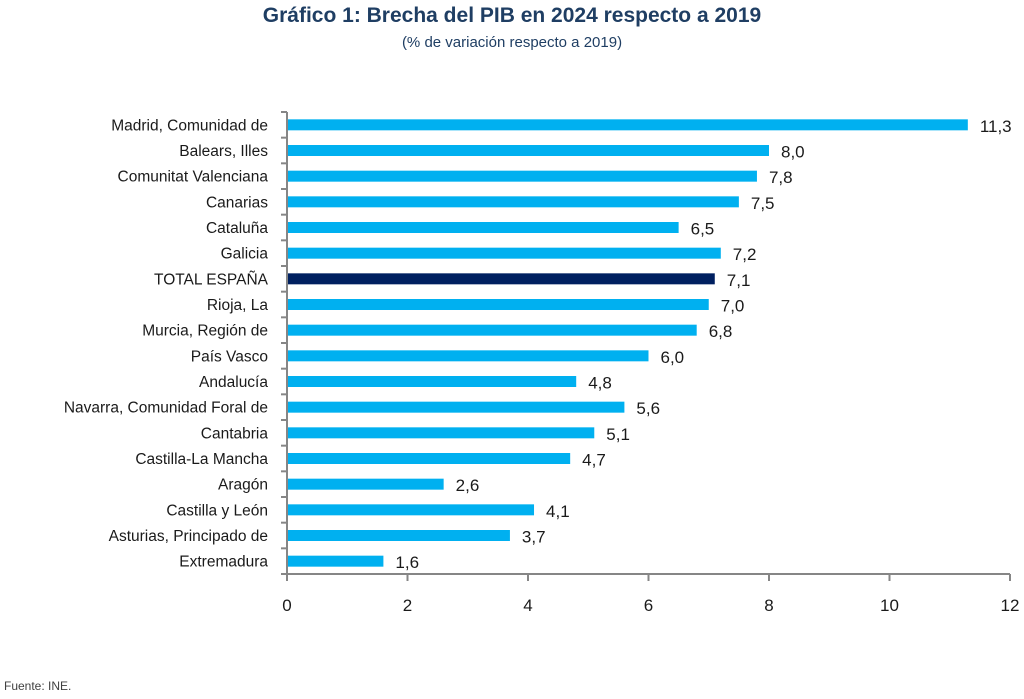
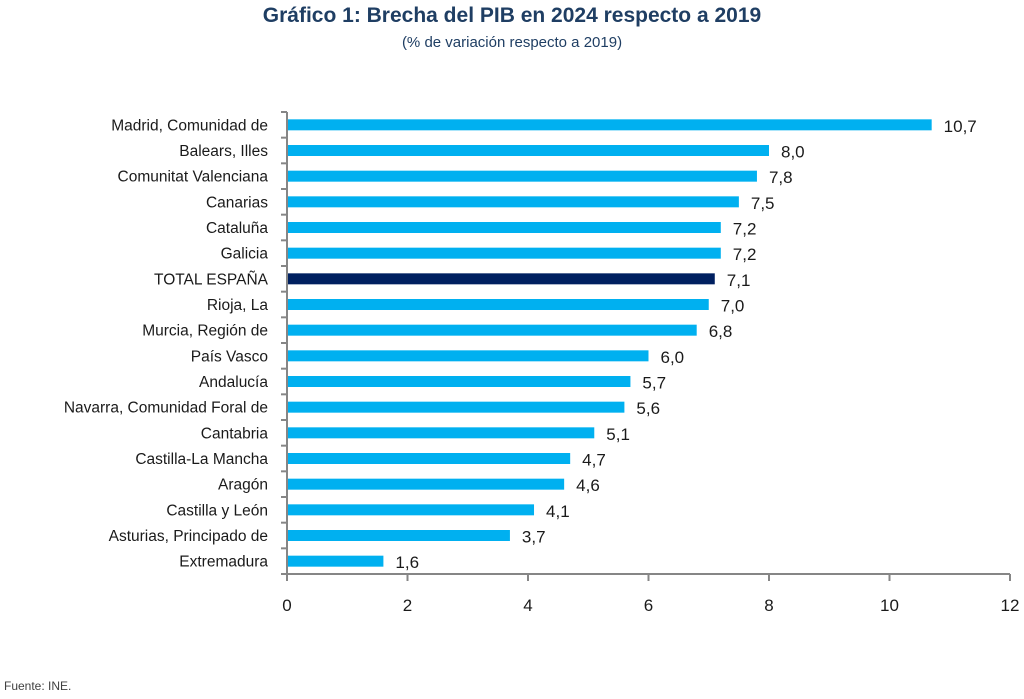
Madrid, Comunidad de: 11,3 -> 10,7
Cataluña: 6,5 -> 7,2
Andalucía: 4,8 -> 5,7
Aragón: 2,6 -> 4,6
